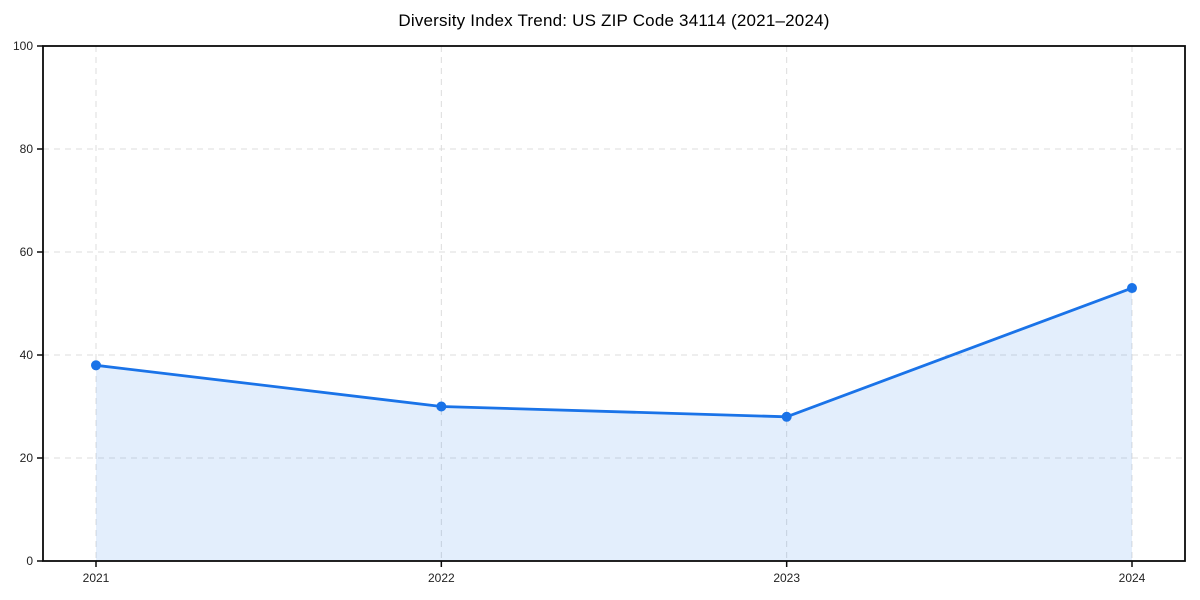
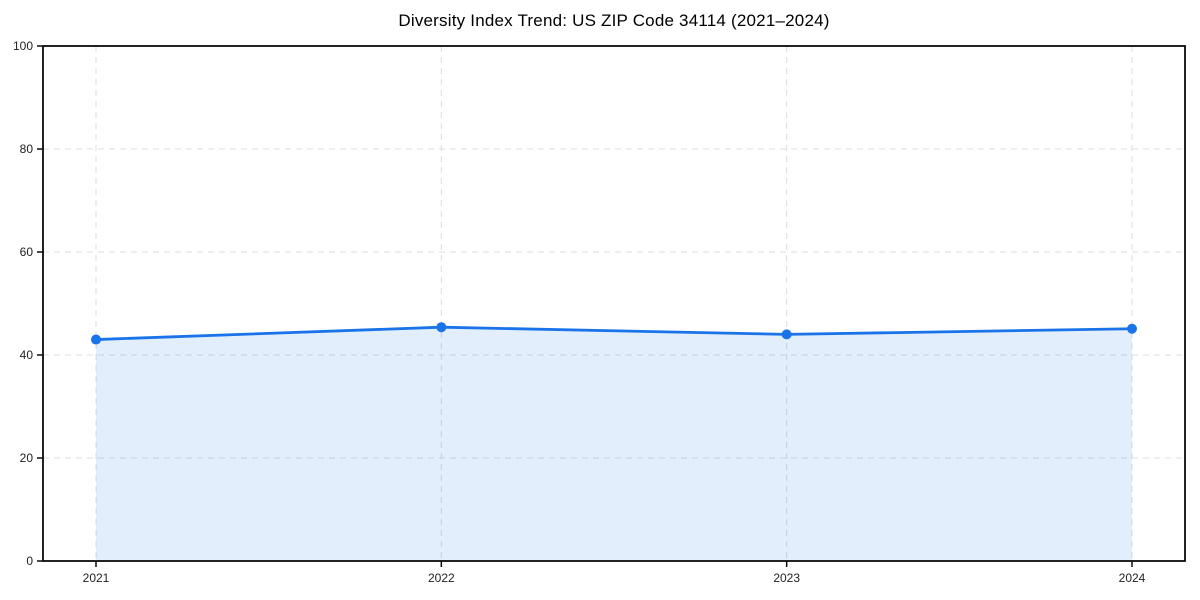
2021: 38 -> 43
2022: 30 -> 45
2023: 28 -> 44
2024: 53 -> 45
